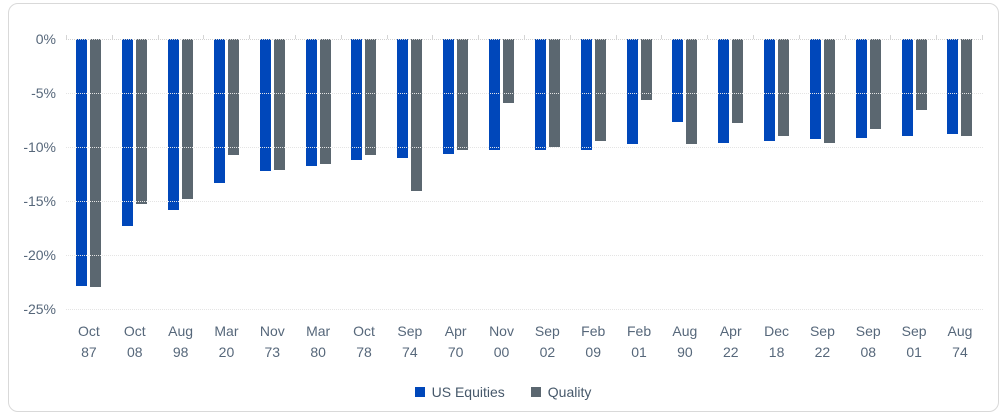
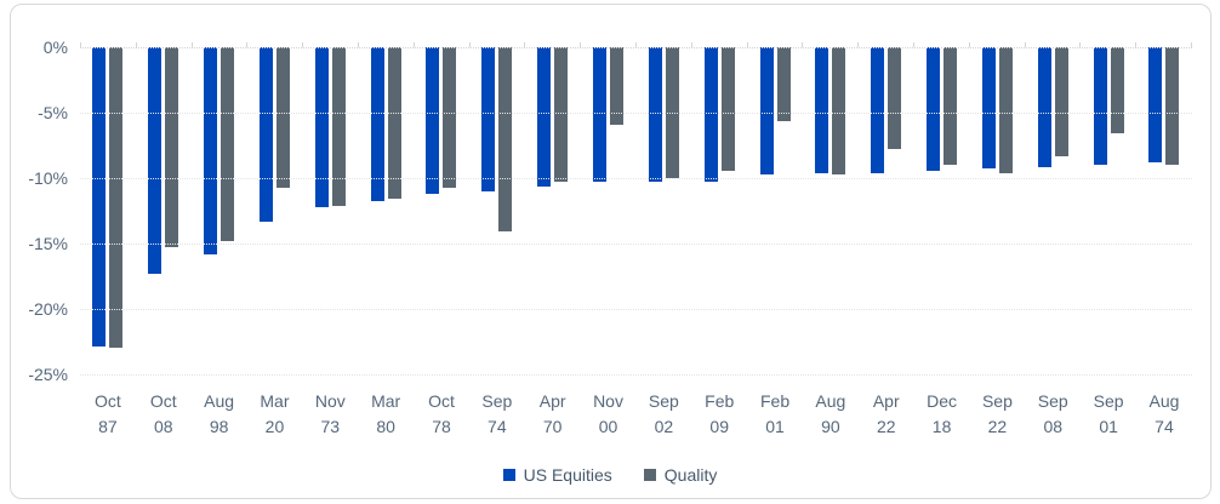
US Equities/Aug 90: -7.7% -> -9.6%
